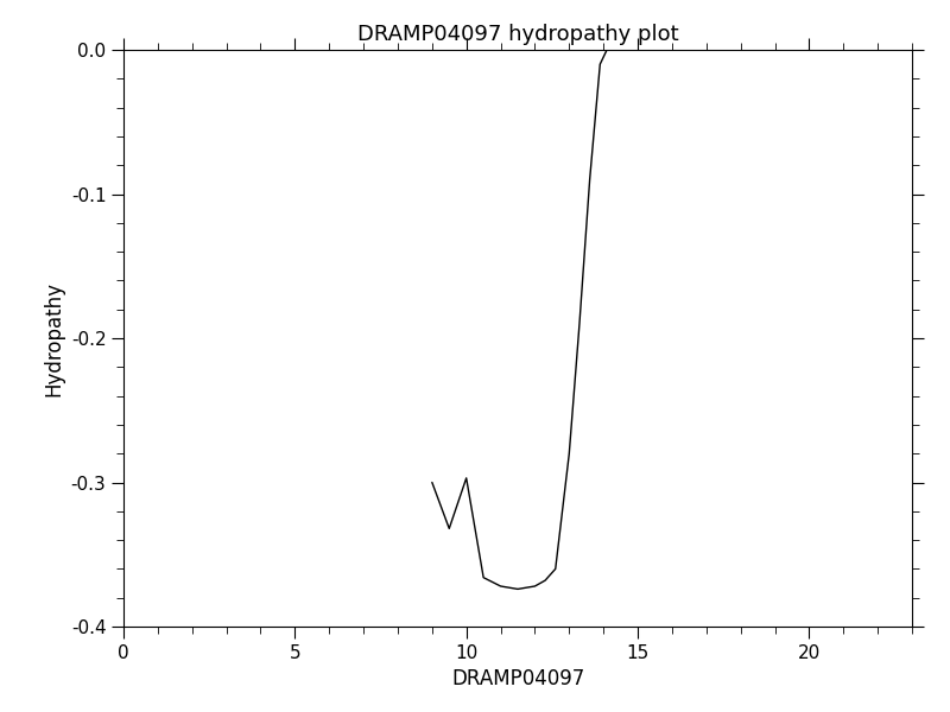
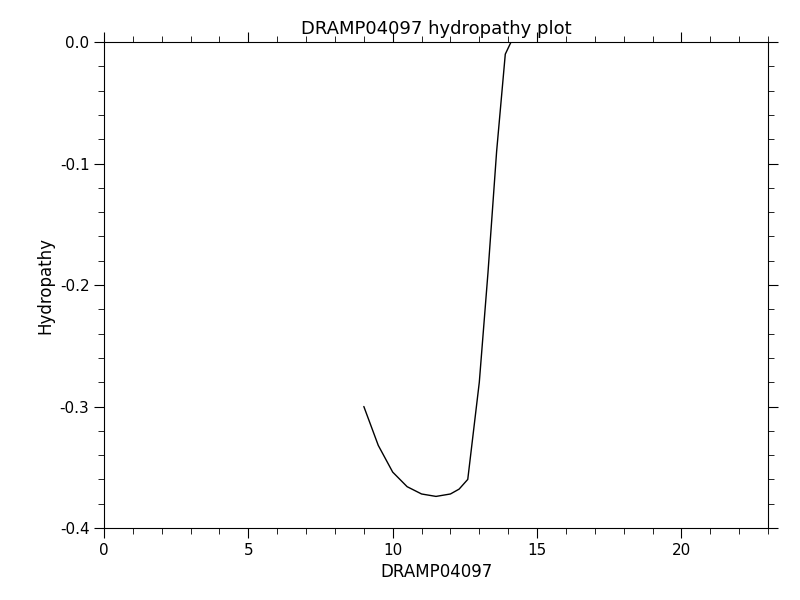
10: -0.297 -> -0.354
